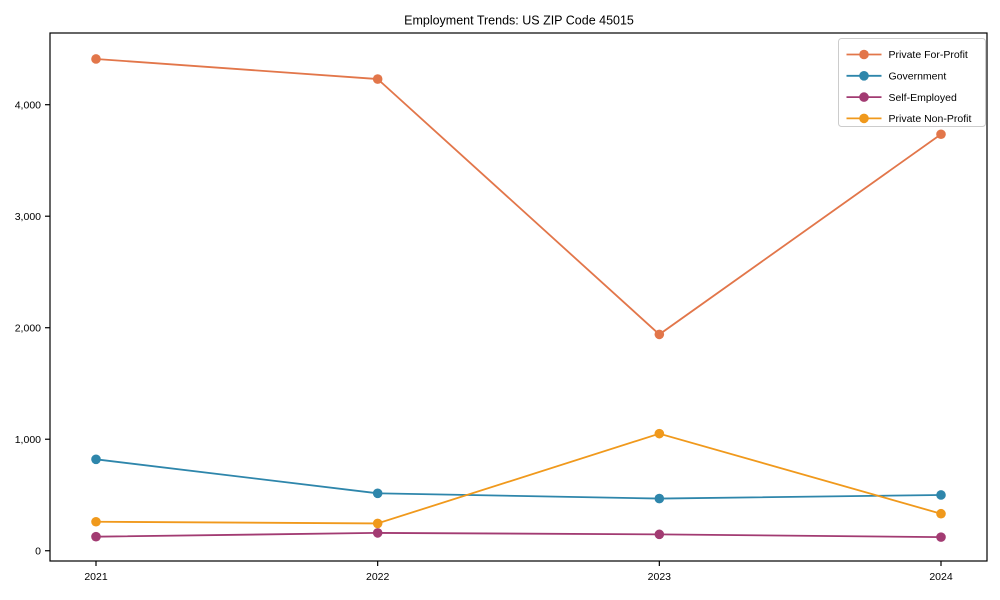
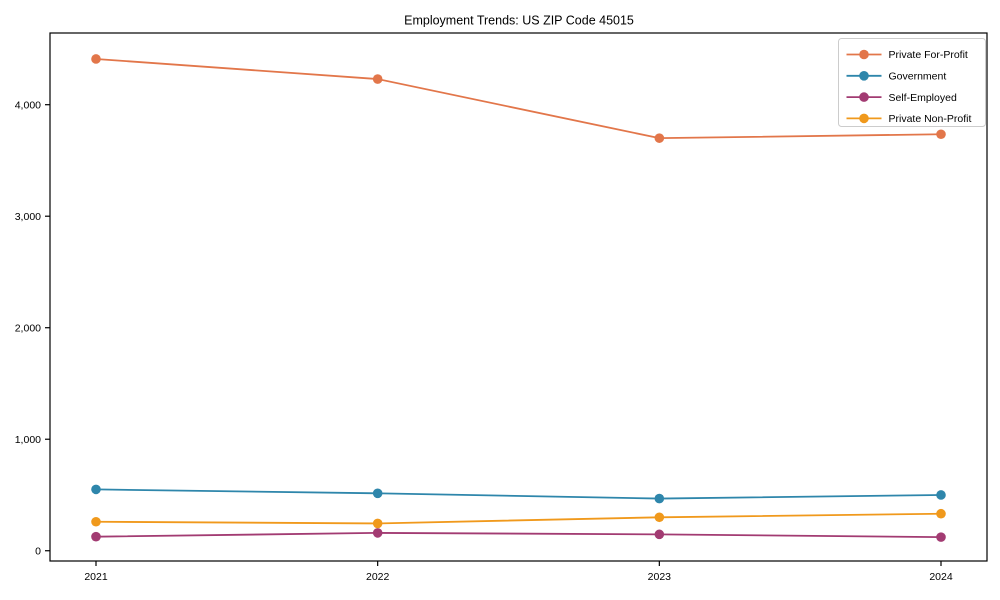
Government/2021: 820 -> 550
Private For-Profit/2023: 1940 -> 3700
Private Non-Profit/2023: 1050 -> 300
